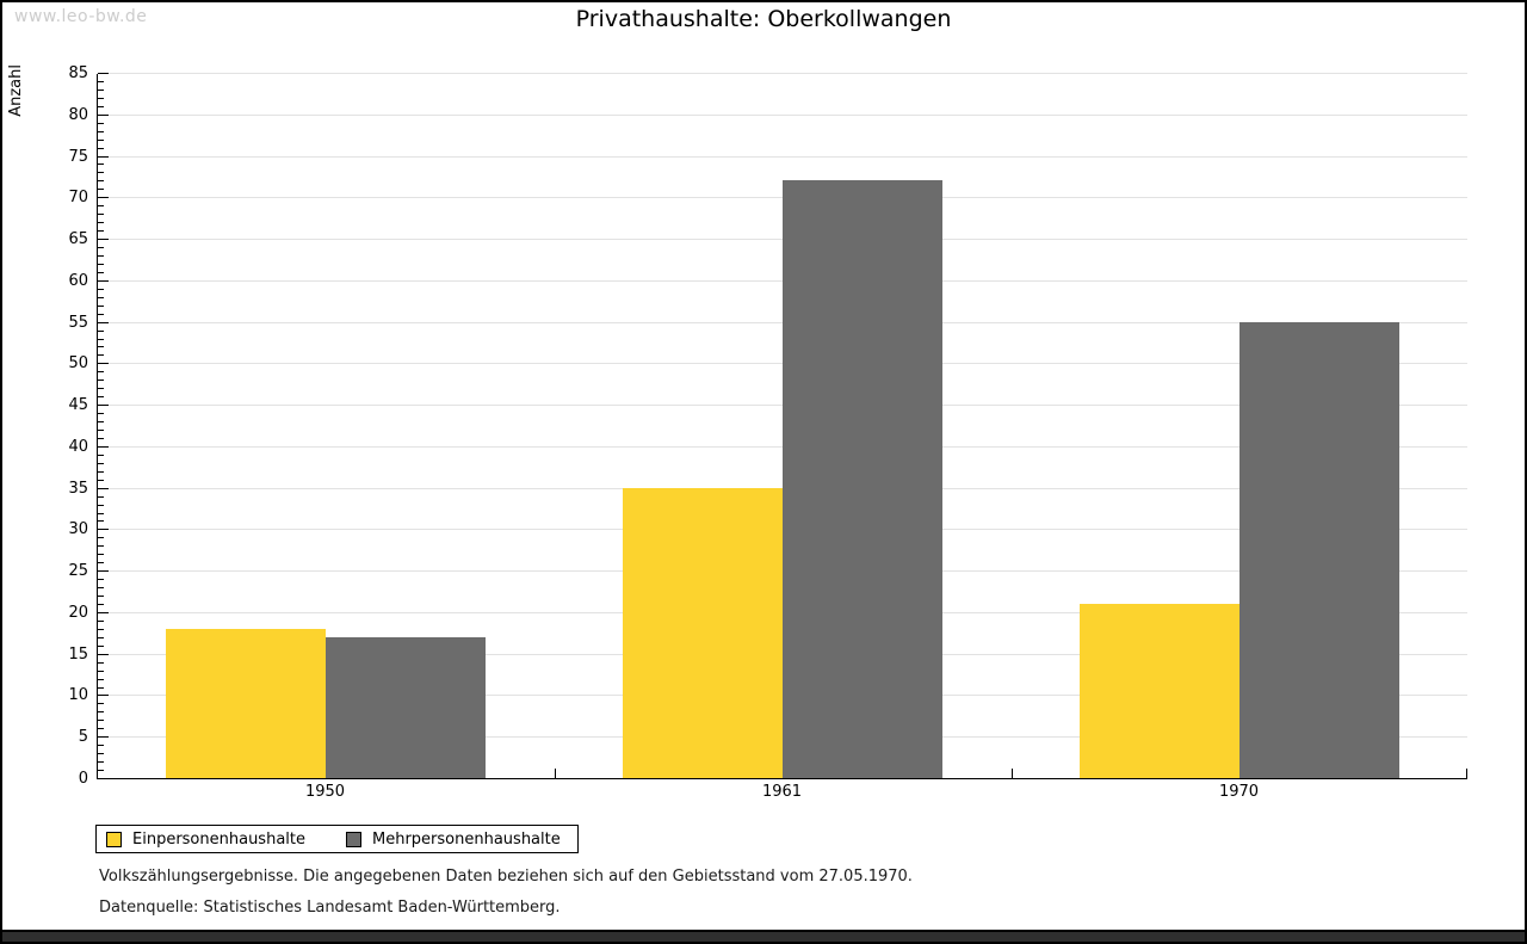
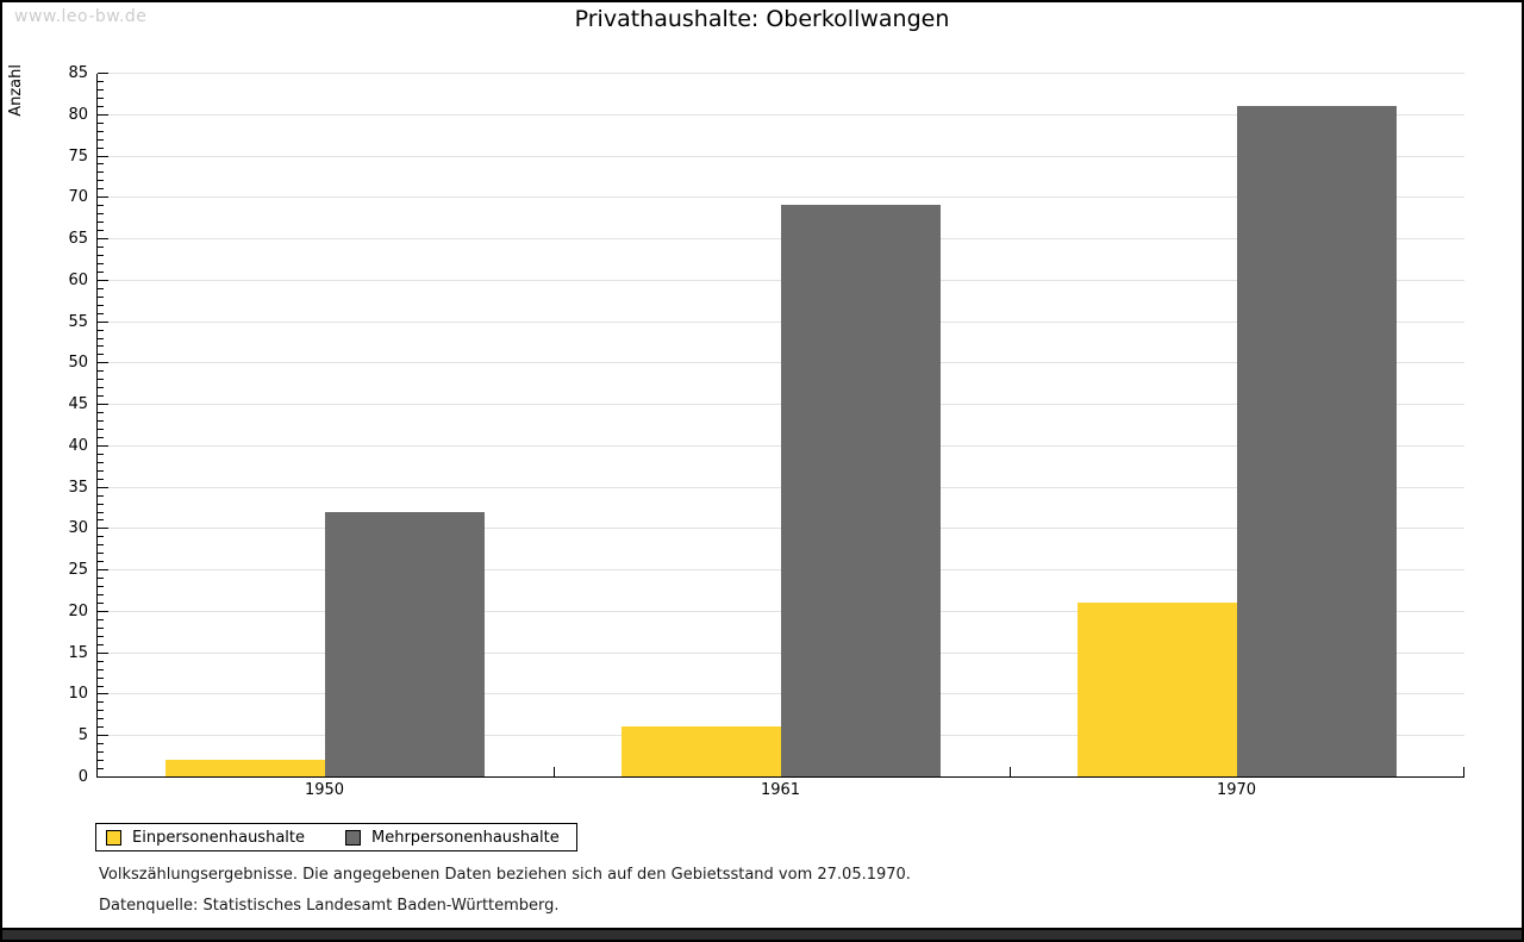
Einpersonenhaushalte/1950: 18 -> 2
Mehrpersonenhaushalte/1950: 17 -> 32
Einpersonenhaushalte/1961: 35 -> 6
Mehrpersonenhaushalte/1961: 72 -> 69
Mehrpersonenhaushalte/1970: 55 -> 81
